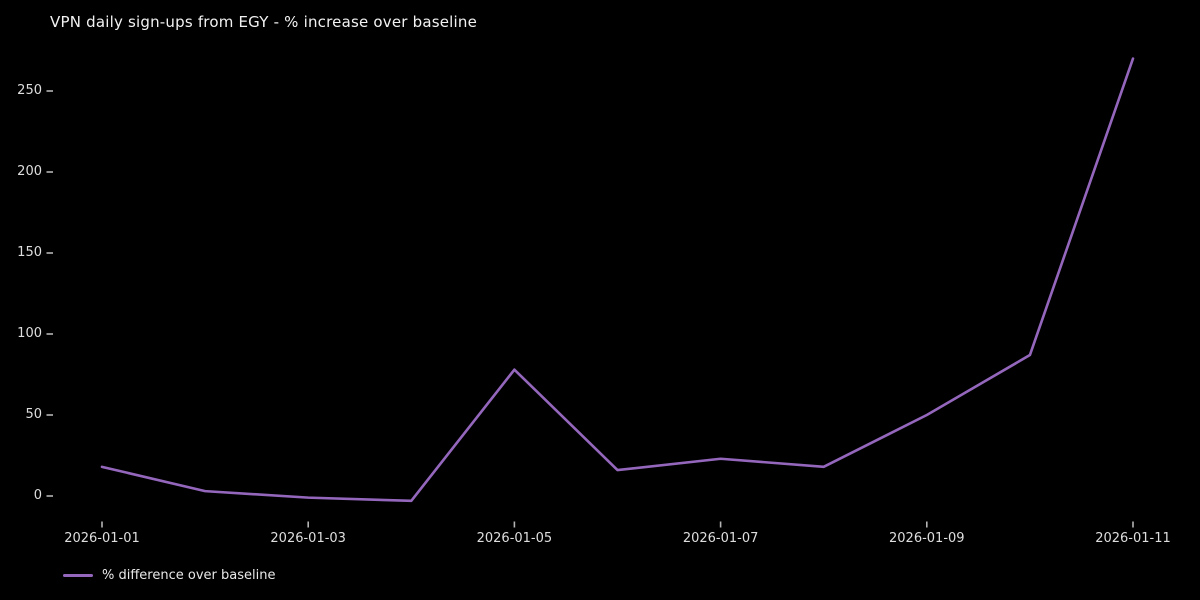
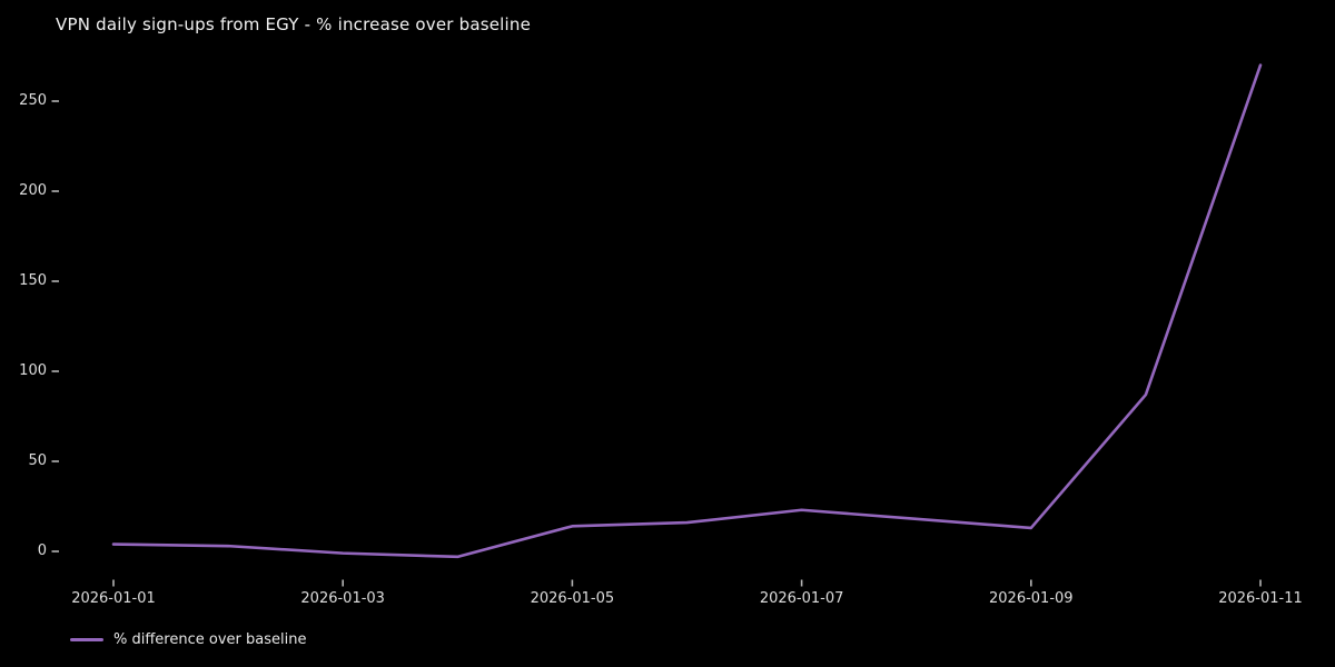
2026-01-01: 18 -> 4
2026-01-05: 78 -> 14
2026-01-09: 50 -> 13
